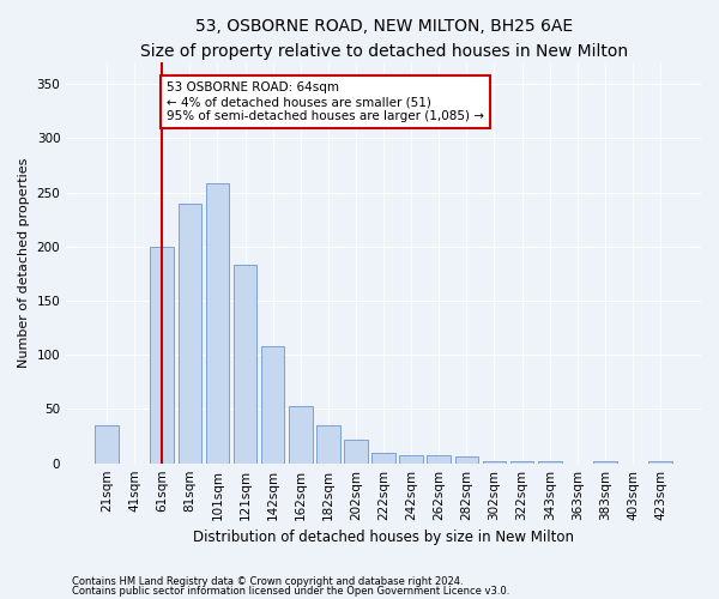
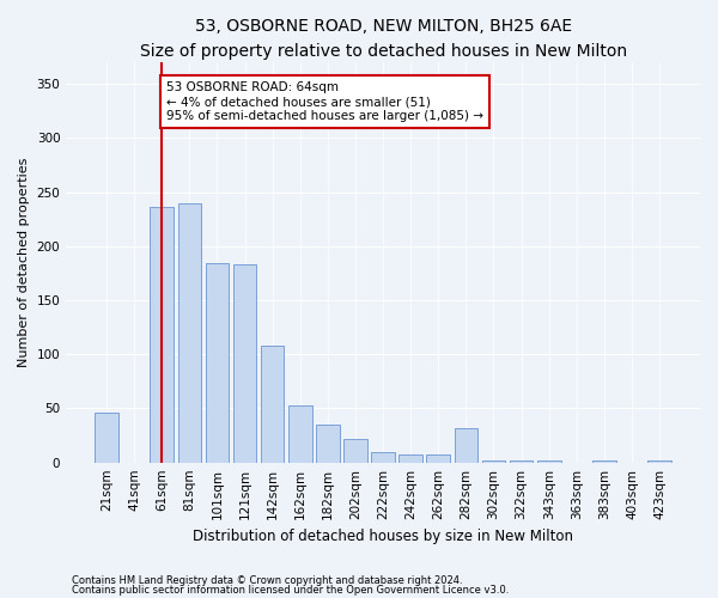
21sqm: 35 -> 46
61sqm: 200 -> 236
101sqm: 258 -> 184
282sqm: 6 -> 32
